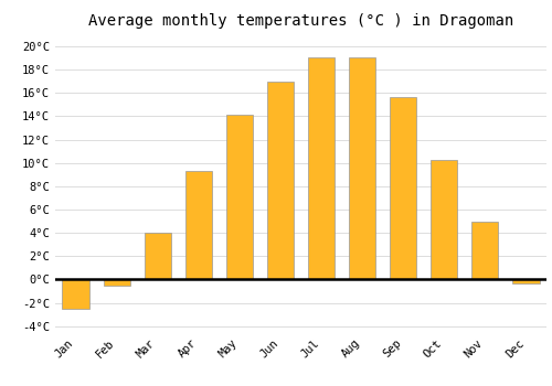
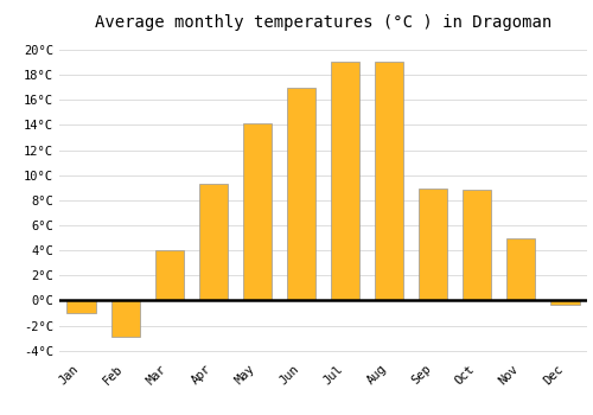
Jan: -2.5°C -> -1.0°C
Feb: -0.5°C -> -2.9°C
Sep: 15.7°C -> 8.9°C
Oct: 10.3°C -> 8.8°C
